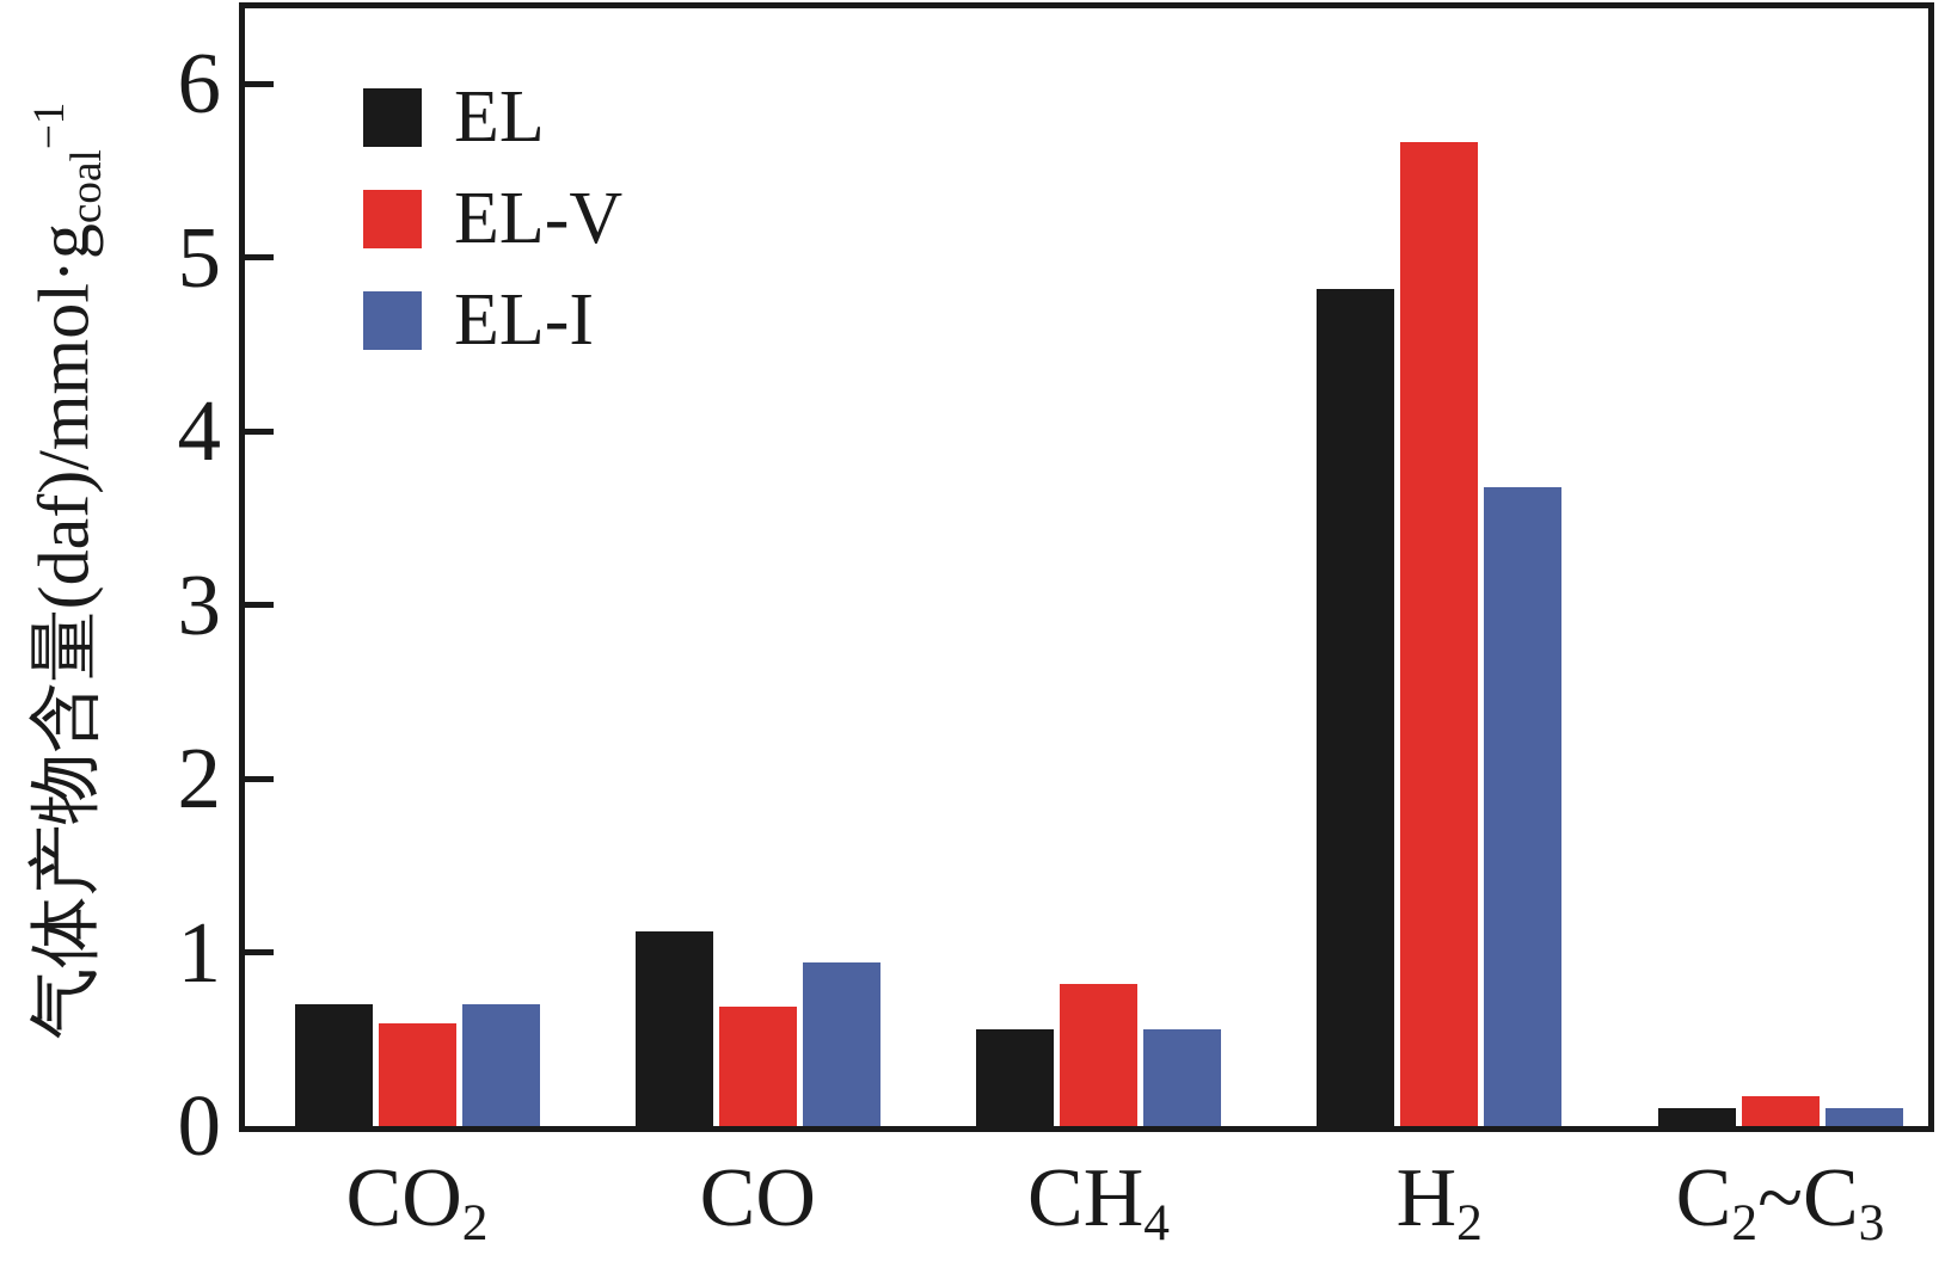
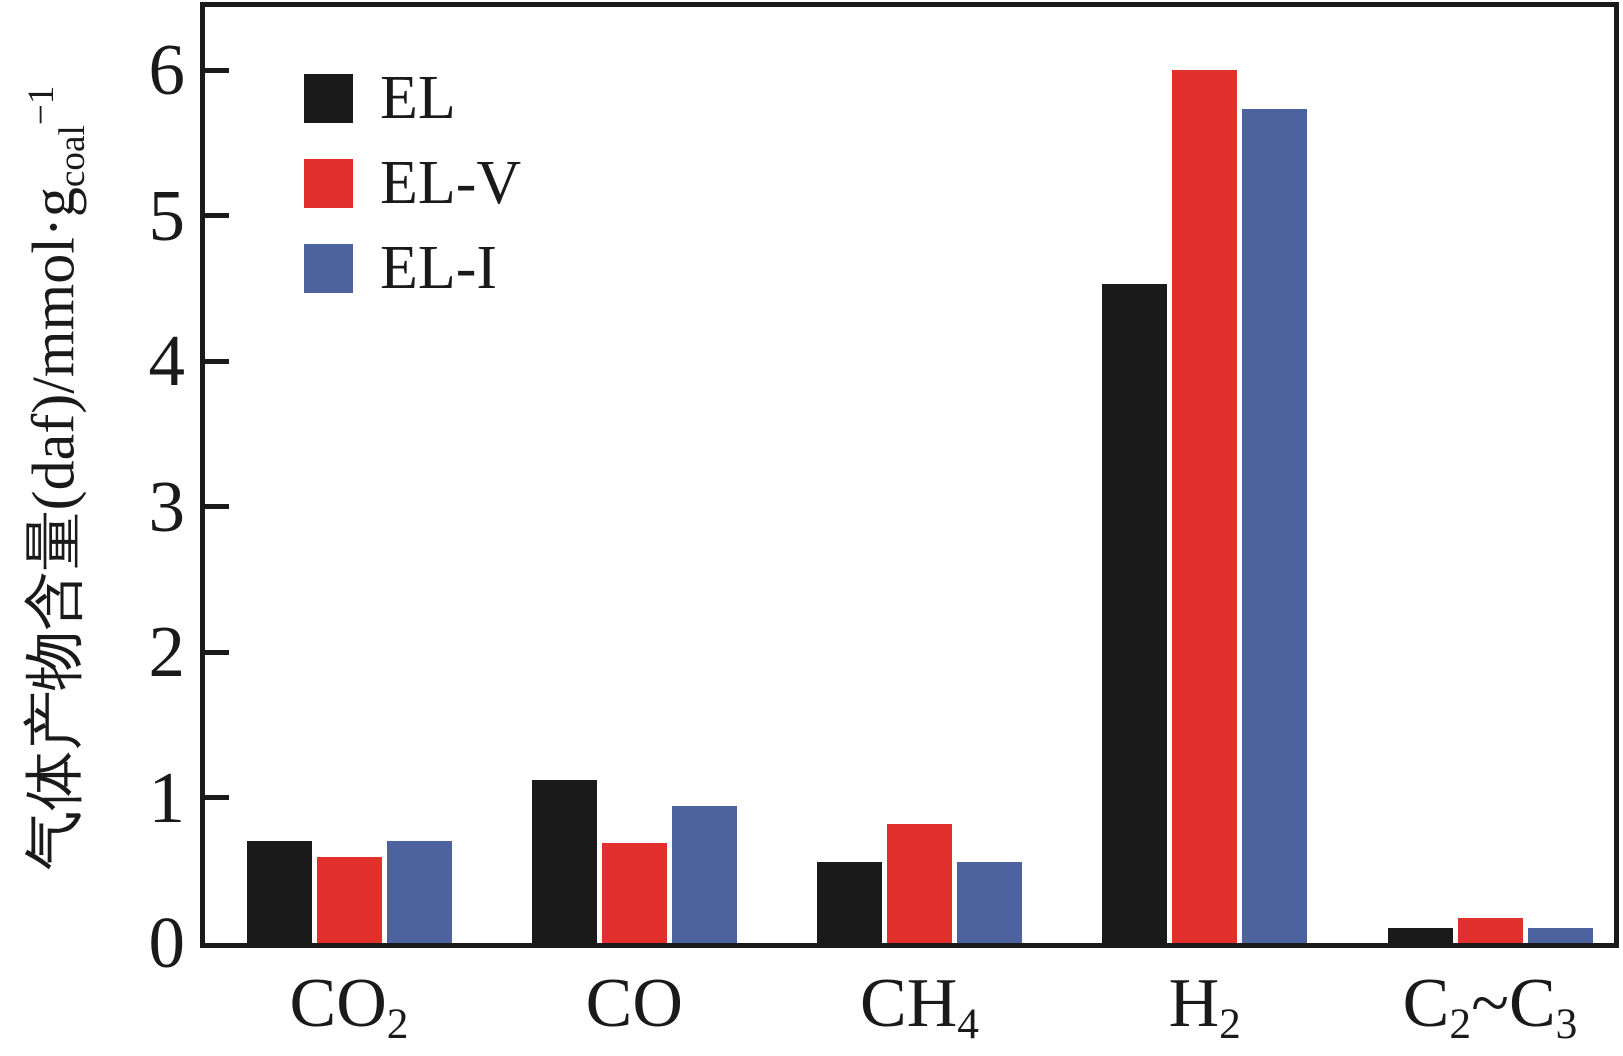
EL/H2: 4.82 -> 4.53
EL-V/H2: 5.66 -> 6.00
EL-I/H2: 3.68 -> 5.73
